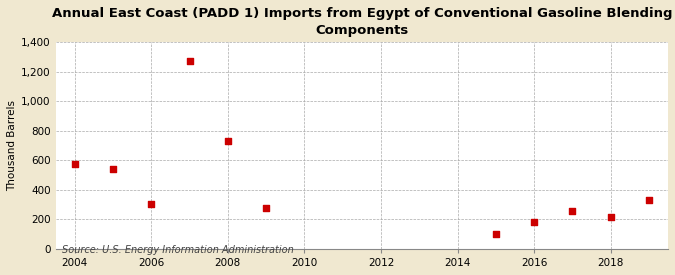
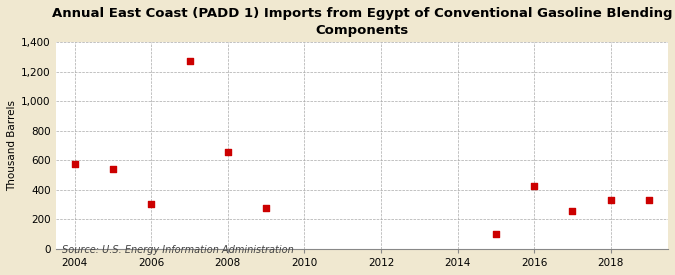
2008: 730 -> 660
2016: 180 -> 430
2018: 220 -> 330
